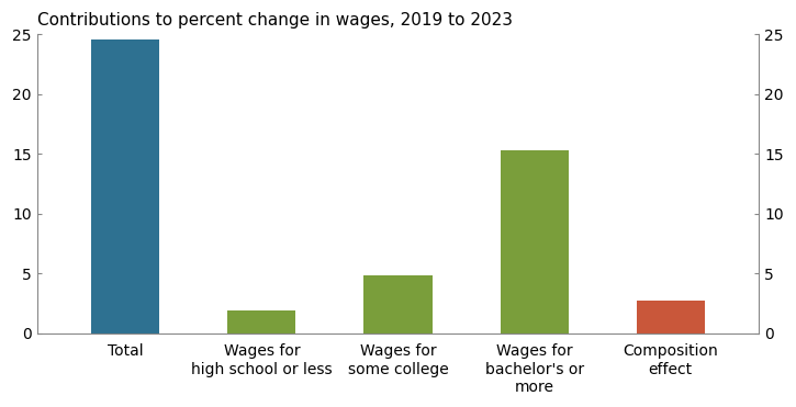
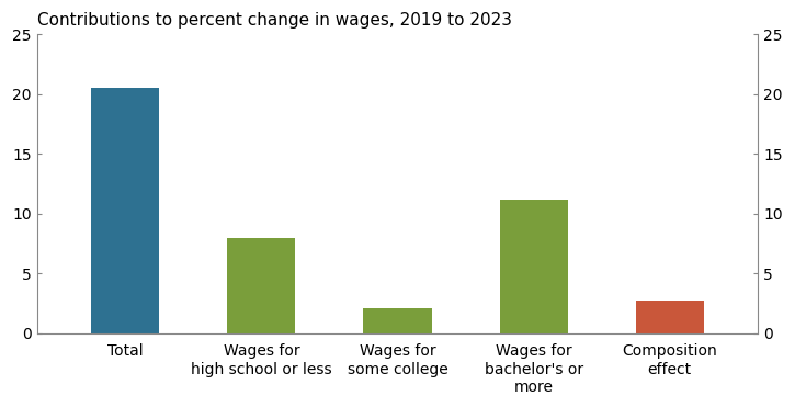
Total: 24.6 -> 20.5
Wages for high school or less: 1.9 -> 8.0
Wages for some college: 4.8 -> 2.1
Wages for bachelor's or more: 15.3 -> 11.2
